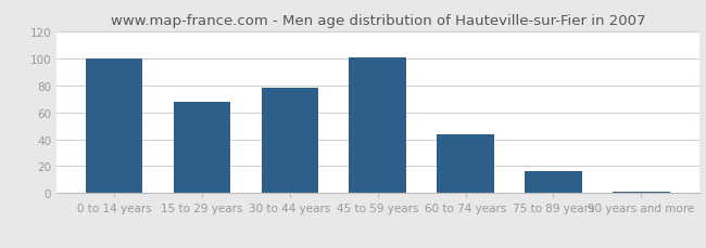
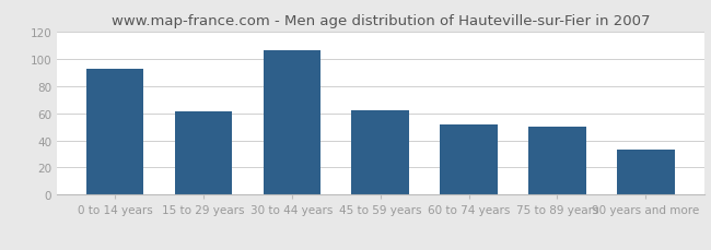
0 to 14 years: 100 -> 93
15 to 29 years: 68 -> 61
30 to 44 years: 78 -> 106
45 to 59 years: 101 -> 62
60 to 74 years: 44 -> 52
75 to 89 years: 16 -> 50
90 years and more: 1 -> 33
